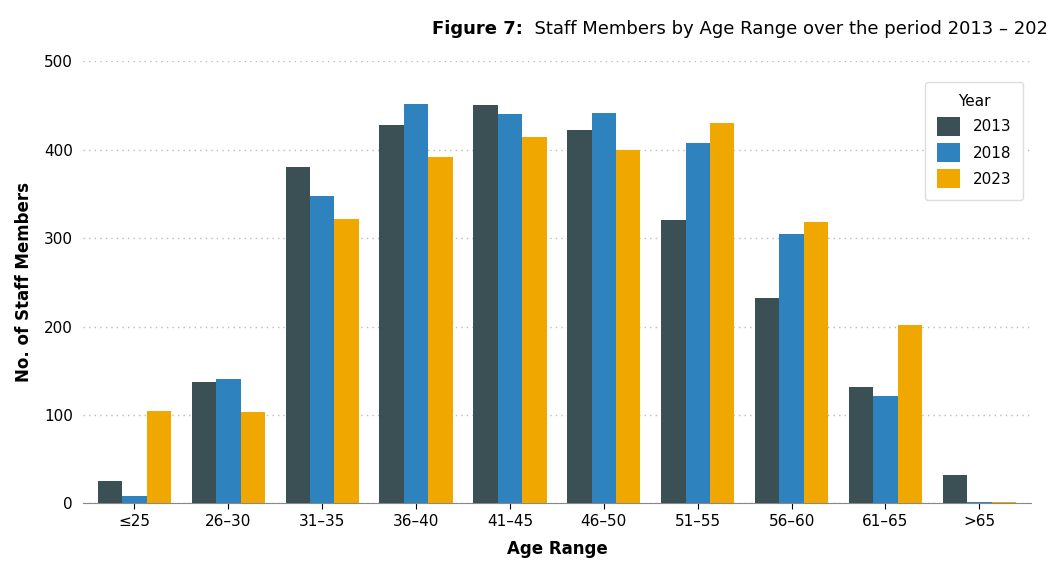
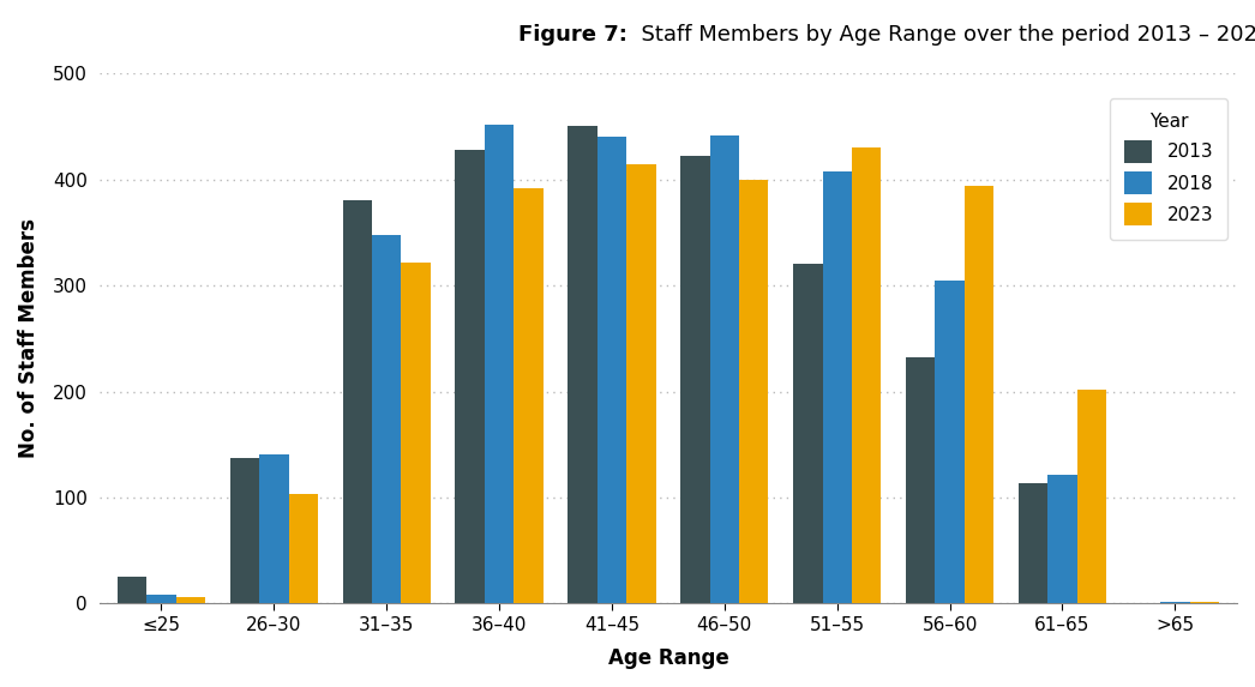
2023/≤25: 104 -> 6
2023/56–60: 318 -> 394
2013/61–65: 132 -> 113
2013/>65: 32 -> 1
